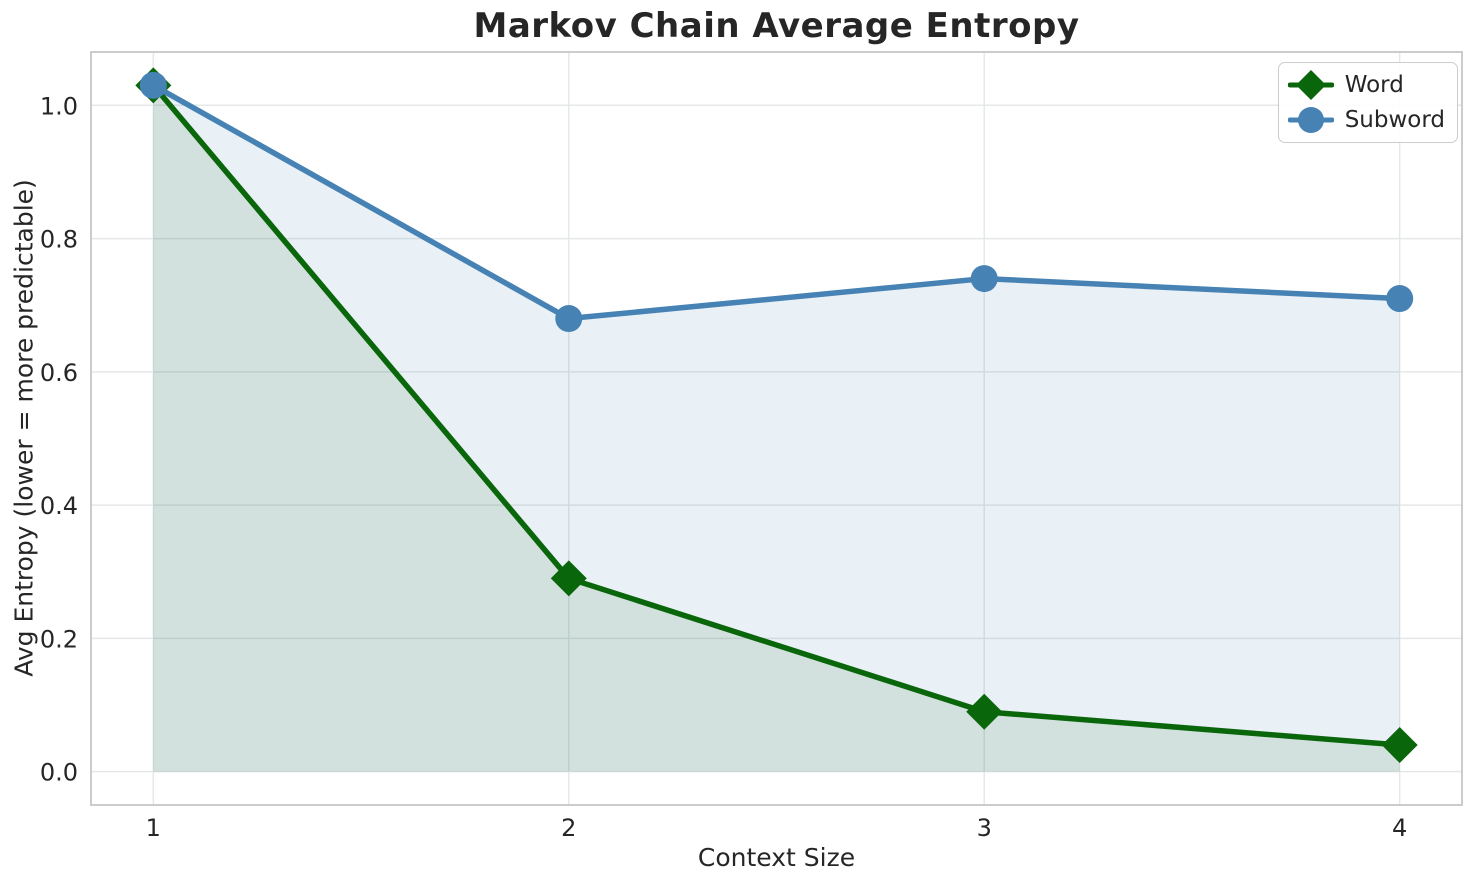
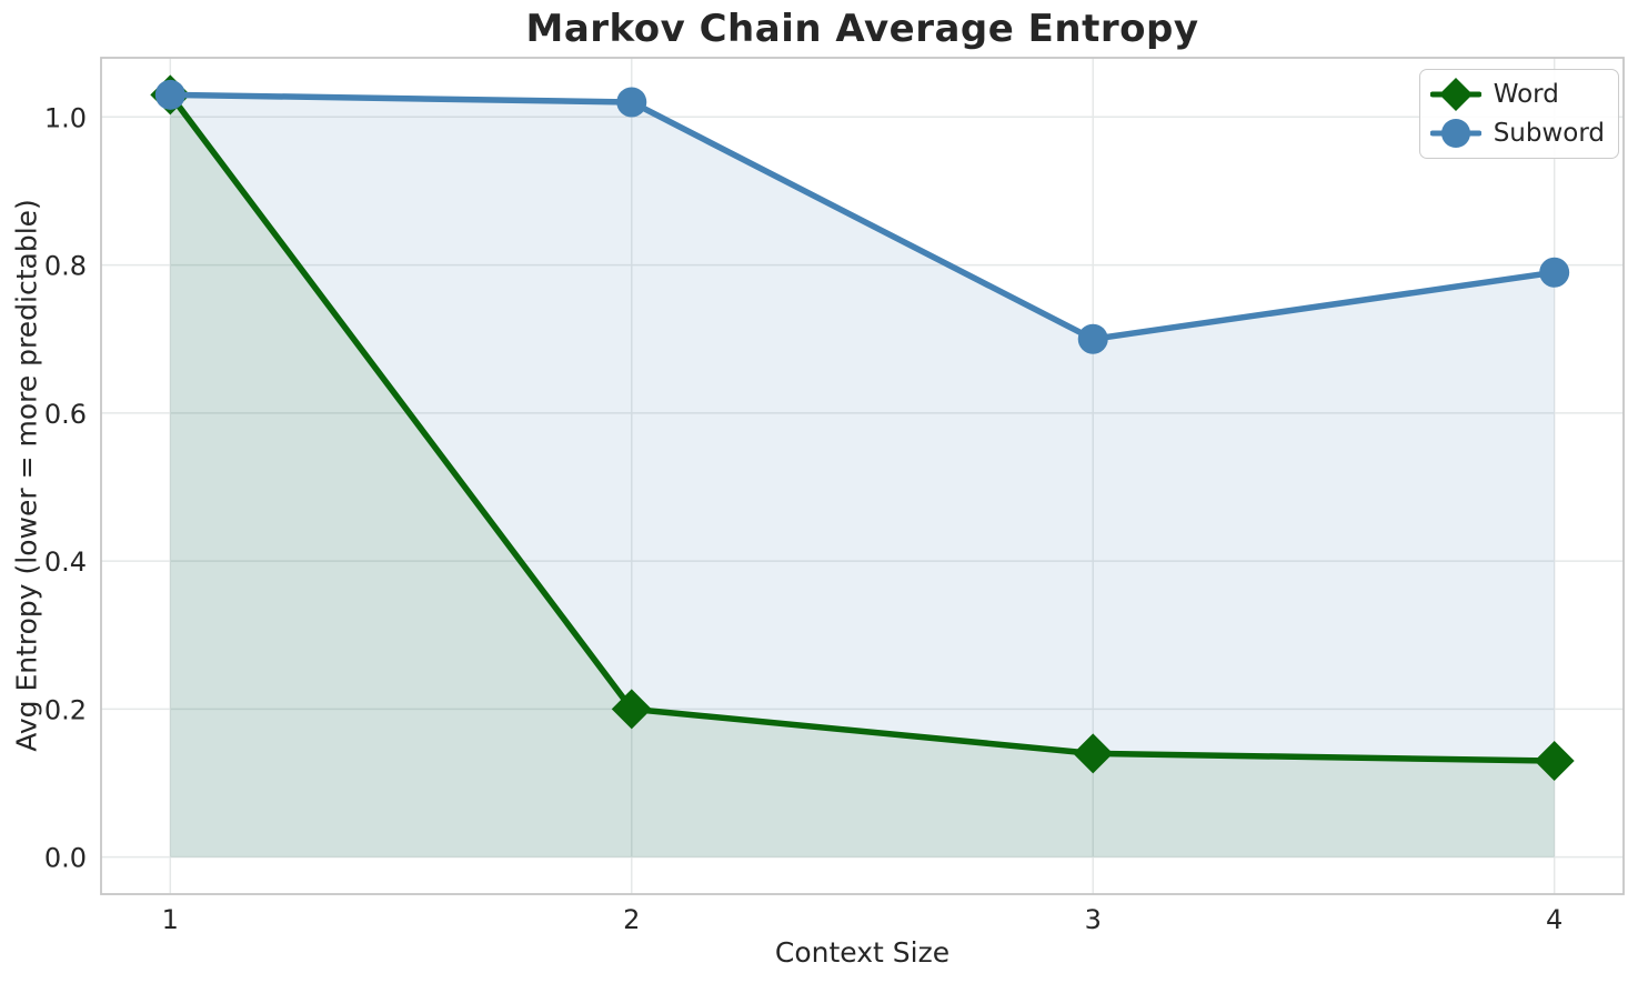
Word/2: 0.29 -> 0.20
Subword/2: 0.68 -> 1.02
Word/3: 0.09 -> 0.14
Subword/3: 0.74 -> 0.70
Word/4: 0.04 -> 0.13
Subword/4: 0.71 -> 0.79
